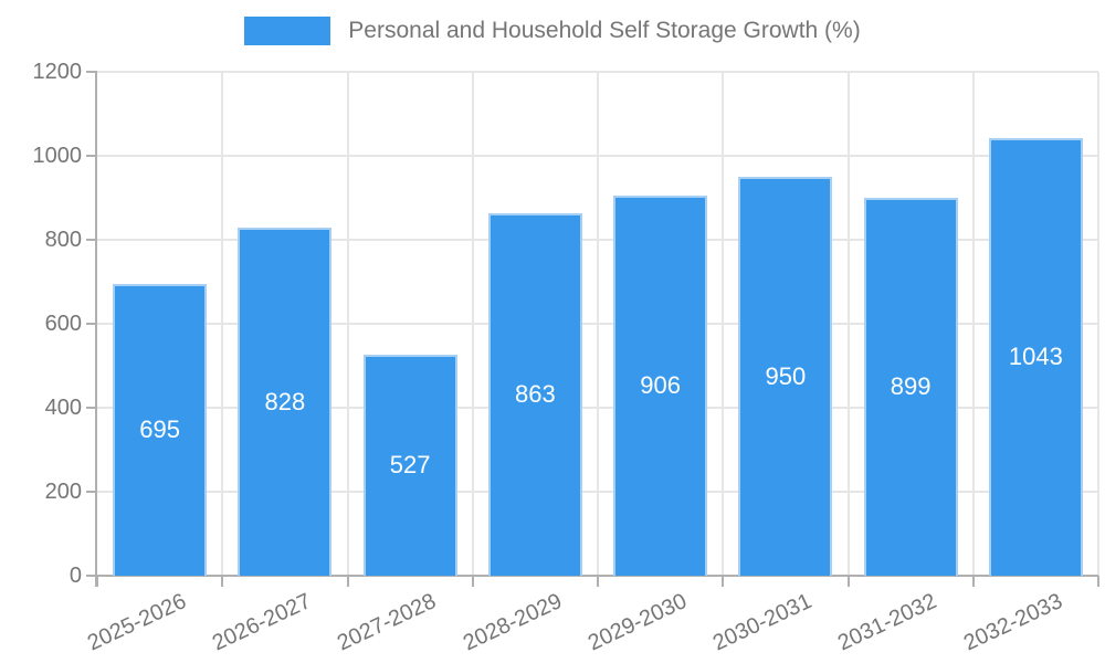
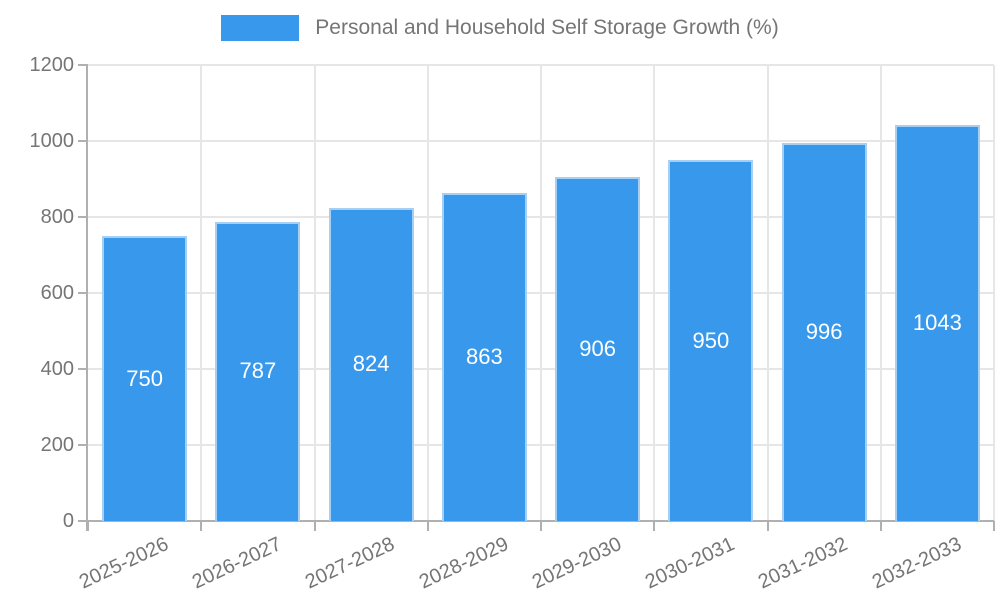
2025-2026: 695 -> 750
2026-2027: 828 -> 787
2027-2028: 527 -> 824
2031-2032: 899 -> 996
